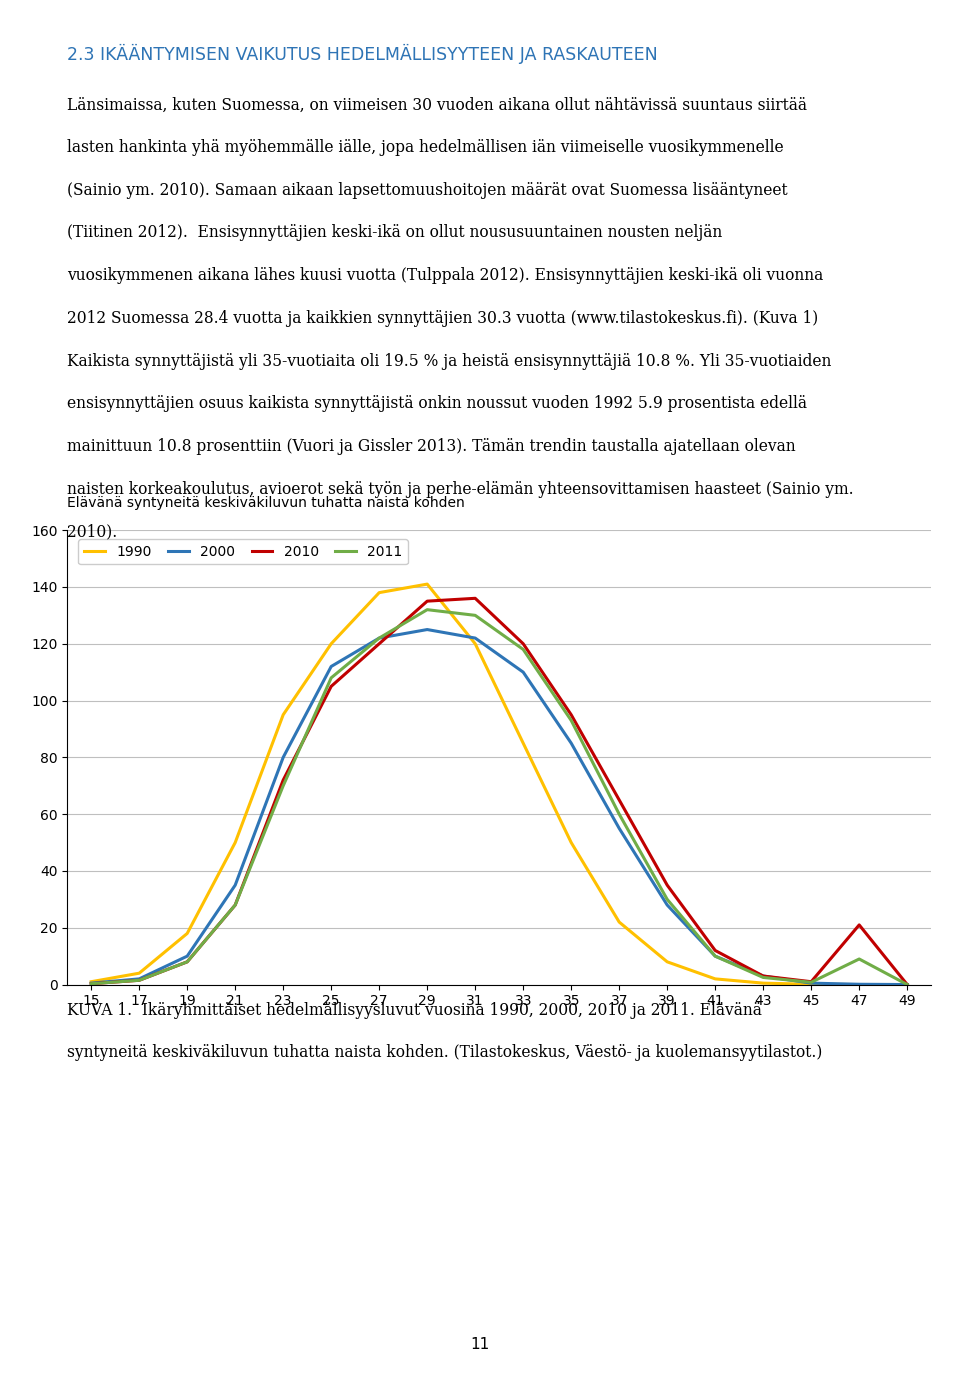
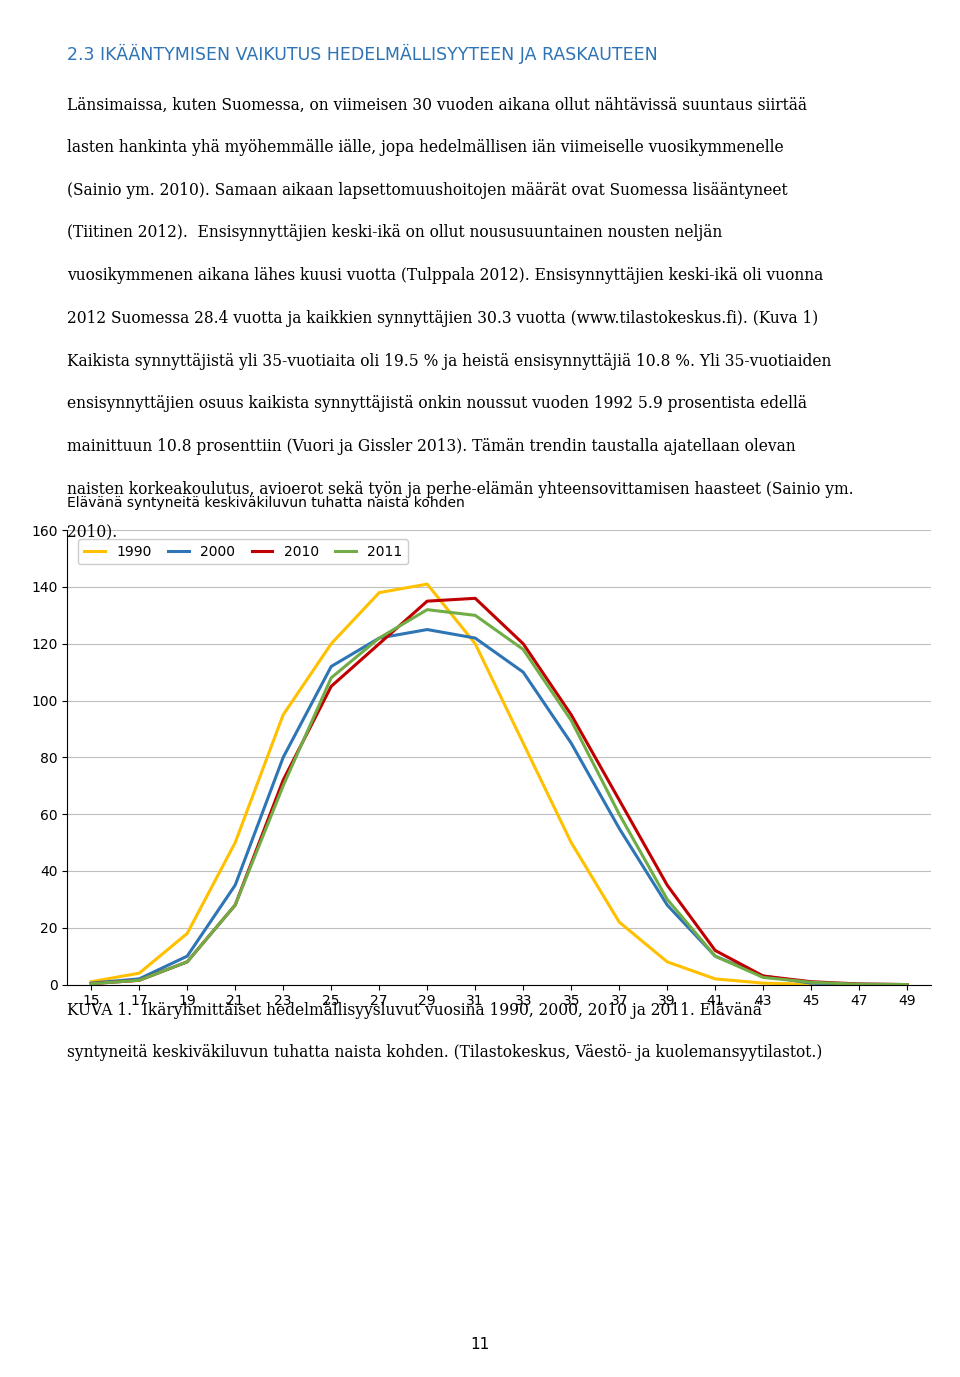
2010/47: 21.0 -> 0.2
2011/47: 9.0 -> 0.1
